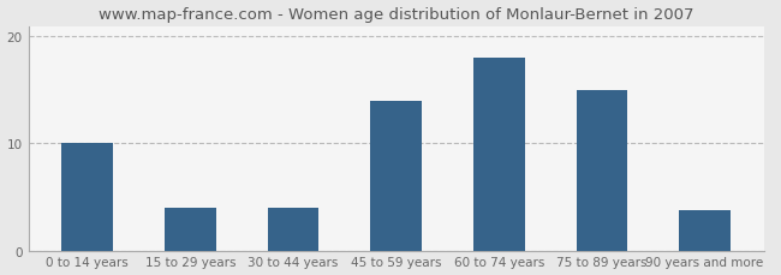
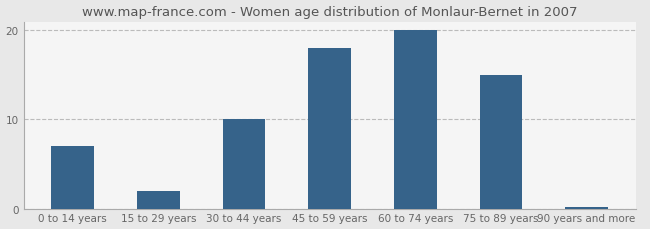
0 to 14 years: 10.0 -> 7.0
15 to 29 years: 4.0 -> 2.0
30 to 44 years: 4.0 -> 10.0
45 to 59 years: 14.0 -> 18.0
60 to 74 years: 18.0 -> 20.0
90 years and more: 3.8 -> 0.2
